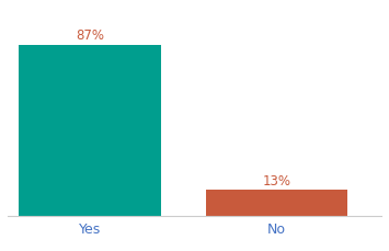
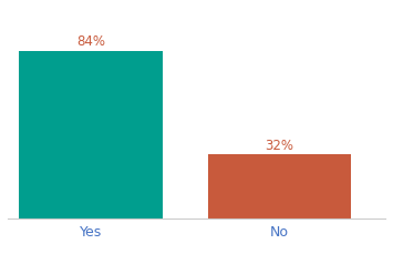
Yes: 87% -> 84%
No: 13% -> 32%
